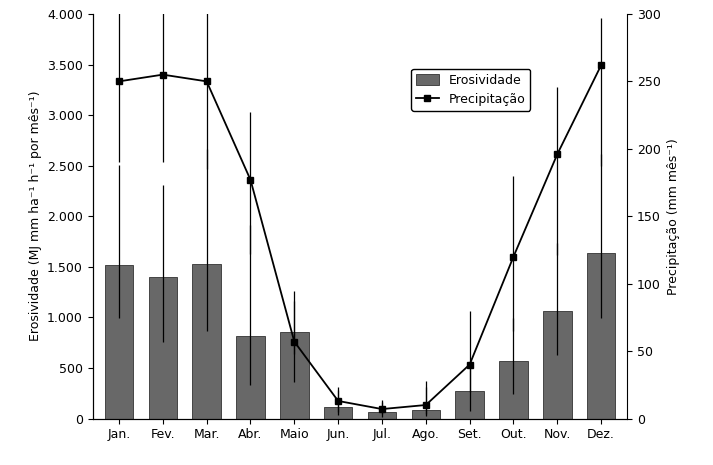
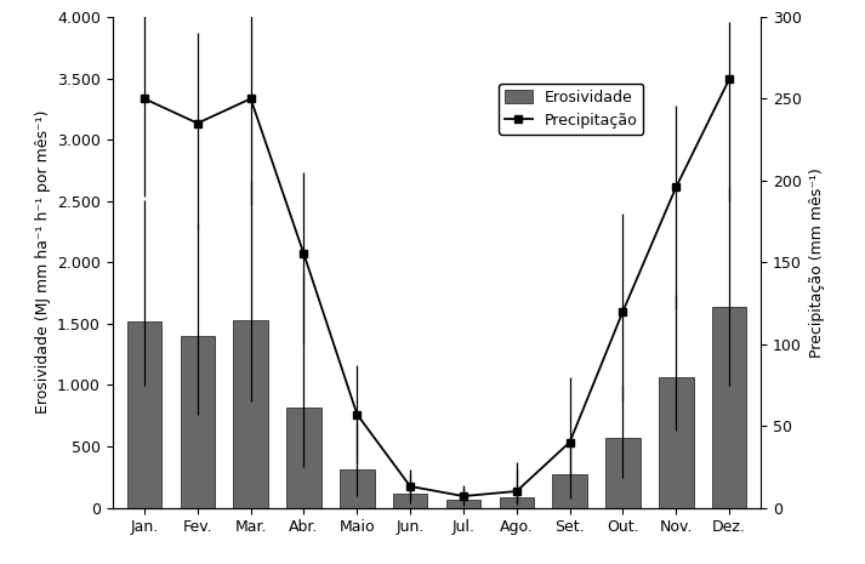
Precipitação/Fev.: 255 -> 235
Precipitação/Abr.: 177 -> 155
Erosividade/Maio: 860 -> 310
